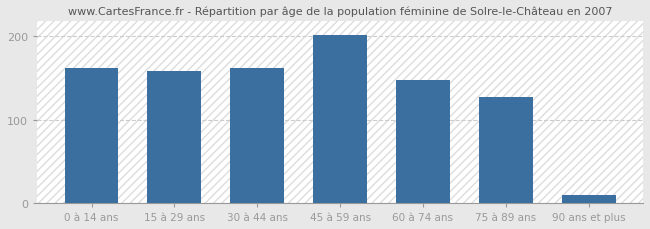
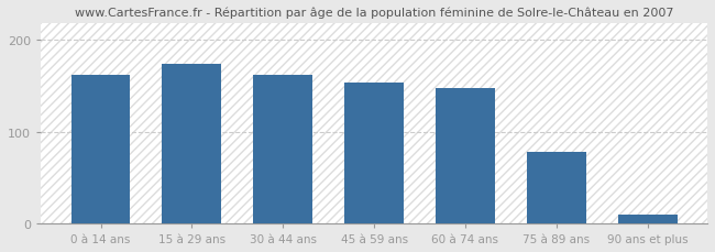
15 à 29 ans: 158 -> 174
45 à 59 ans: 202 -> 154
75 à 89 ans: 127 -> 78
